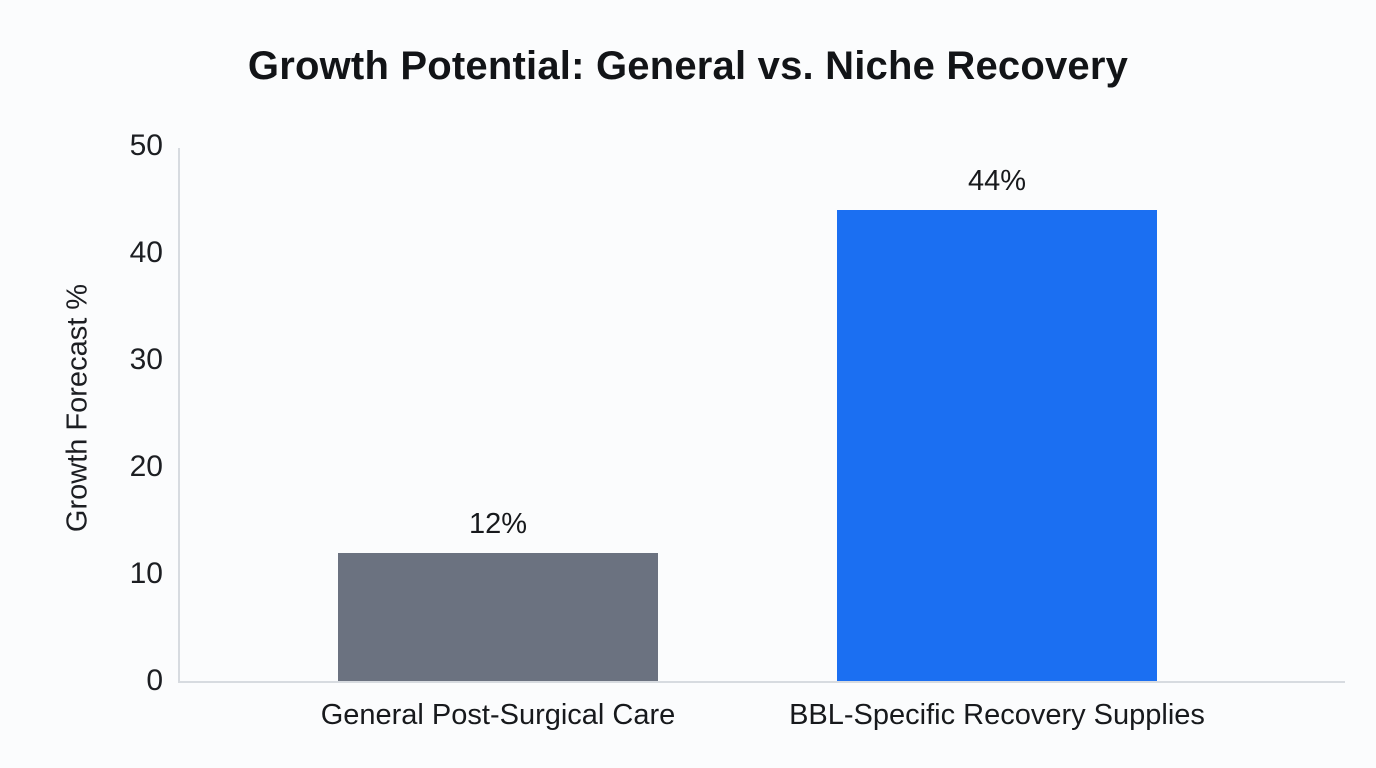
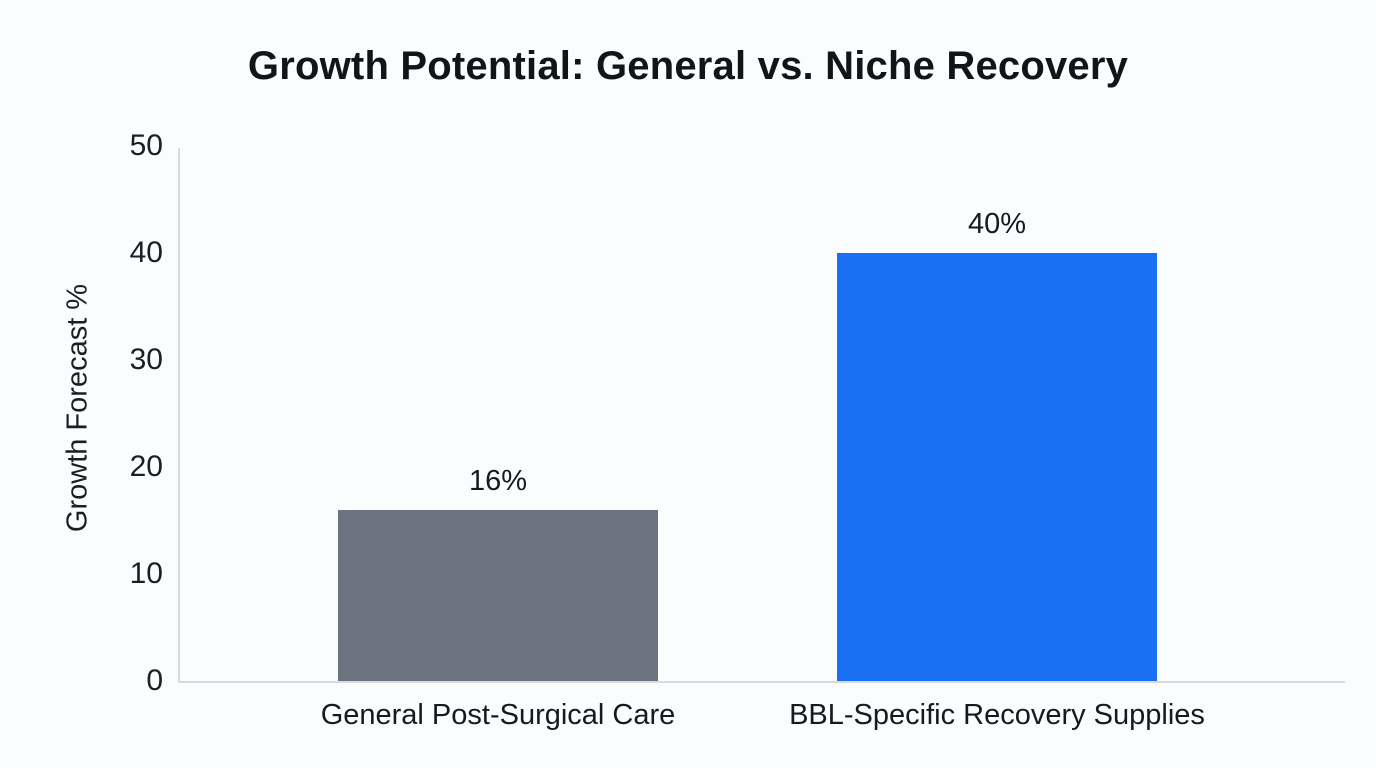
General Post-Surgical Care: 12% -> 16%
BBL-Specific Recovery Supplies: 44% -> 40%
